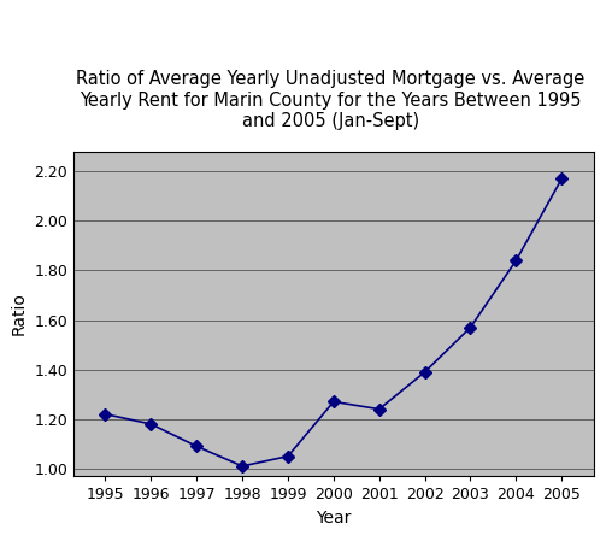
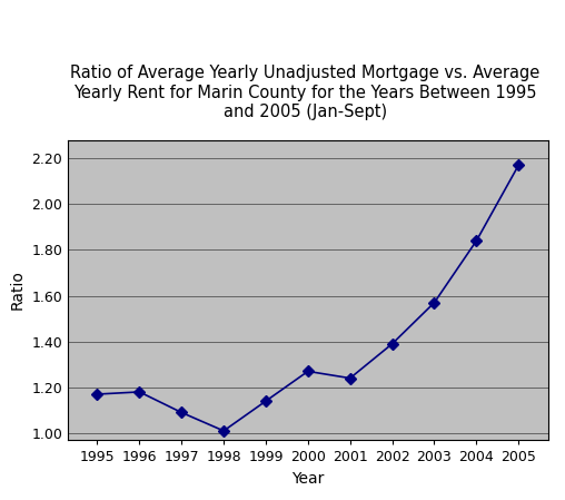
1995: 1.22 -> 1.17
1999: 1.05 -> 1.14
